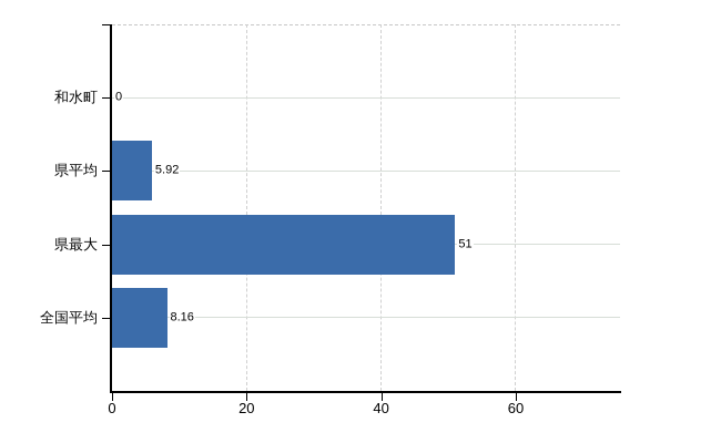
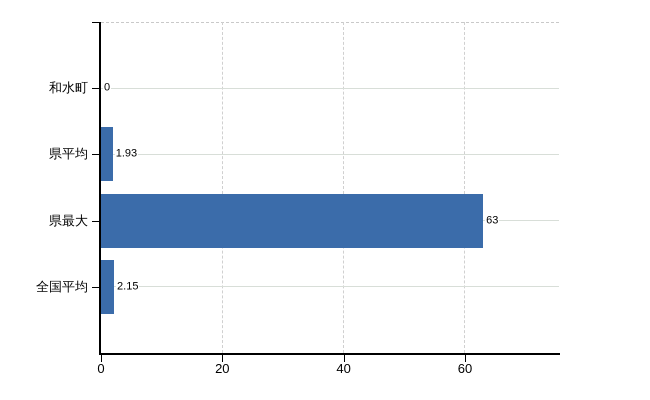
県平均: 5.92 -> 1.93
県最大: 51 -> 63
全国平均: 8.16 -> 2.15
